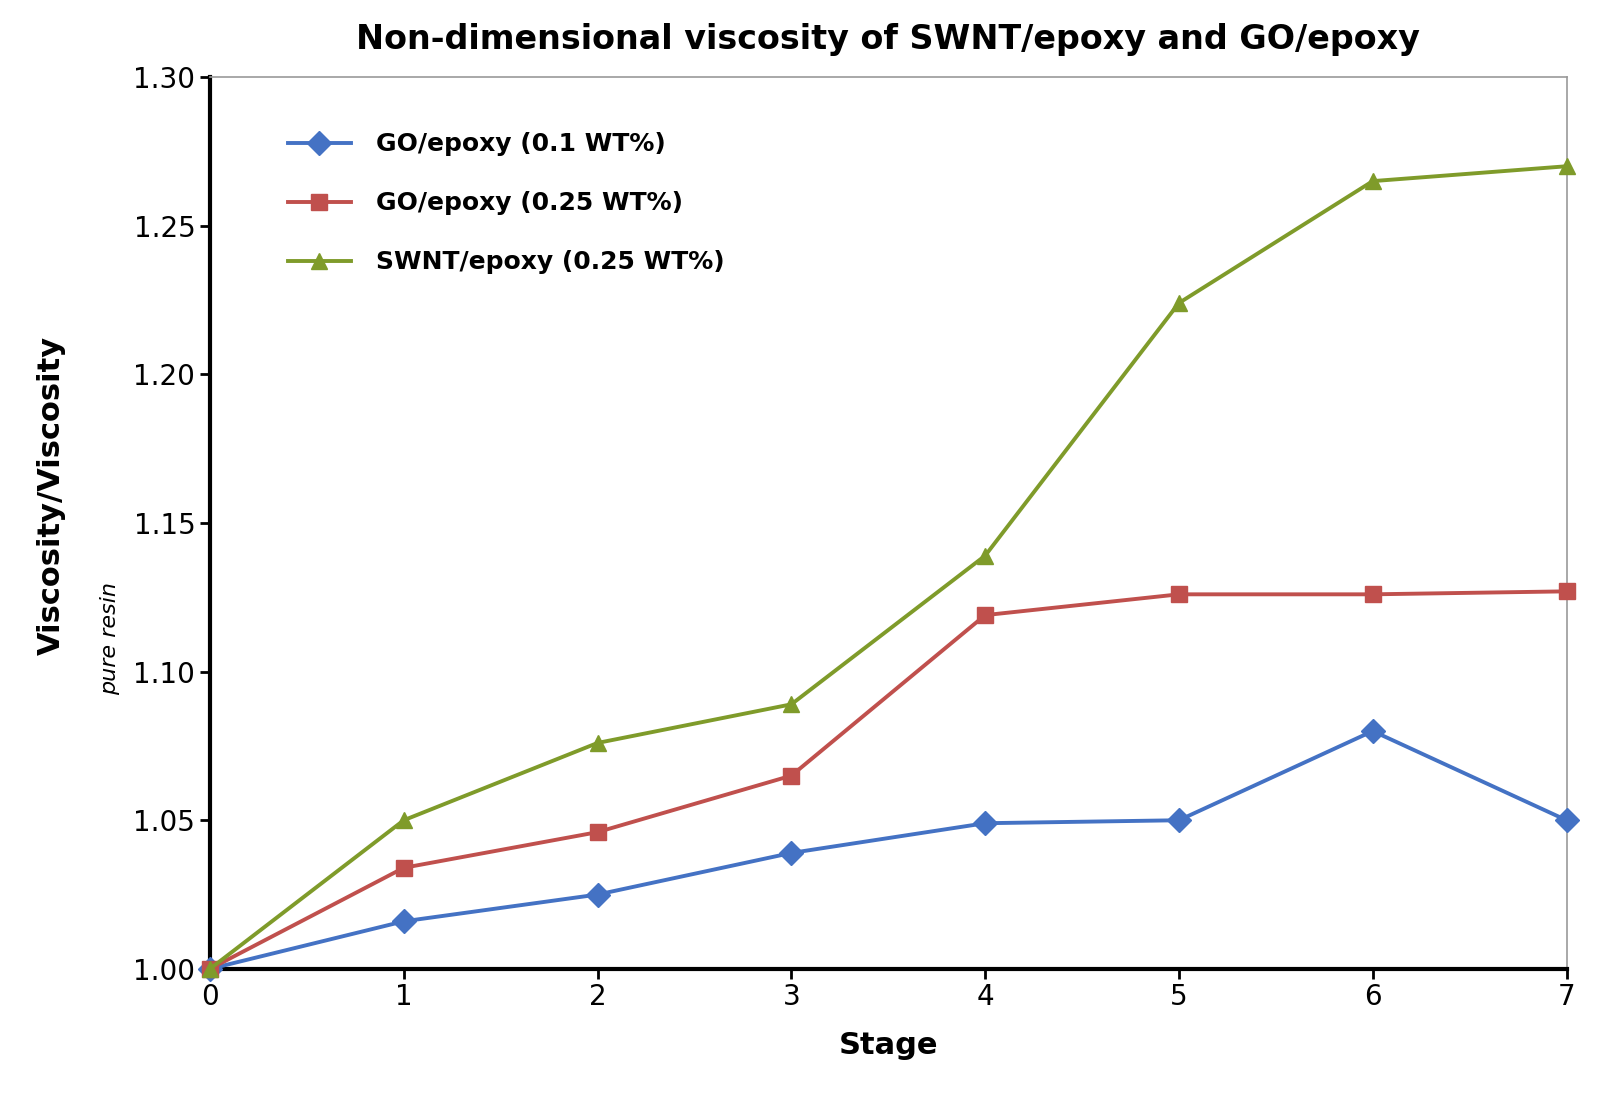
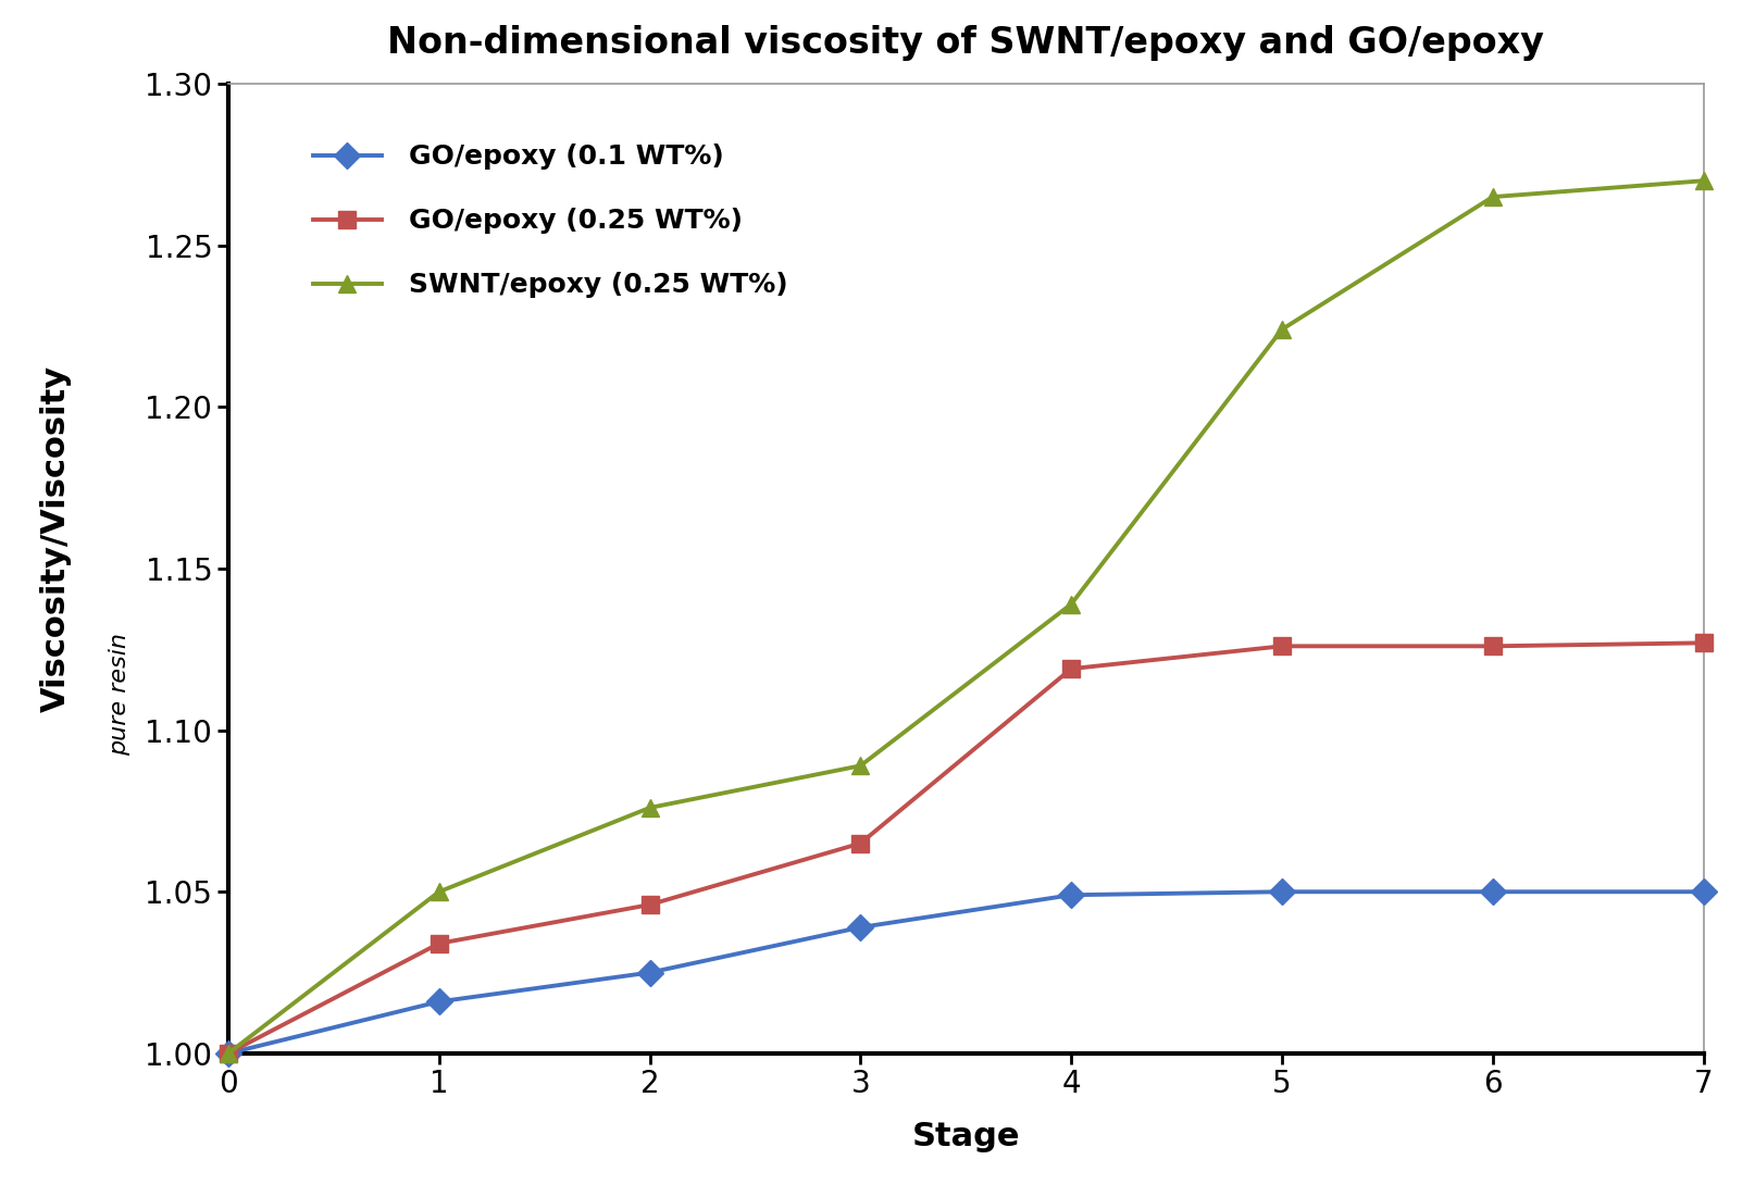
GO/epoxy (0.1 WT%)/6: 1.080 -> 1.050
